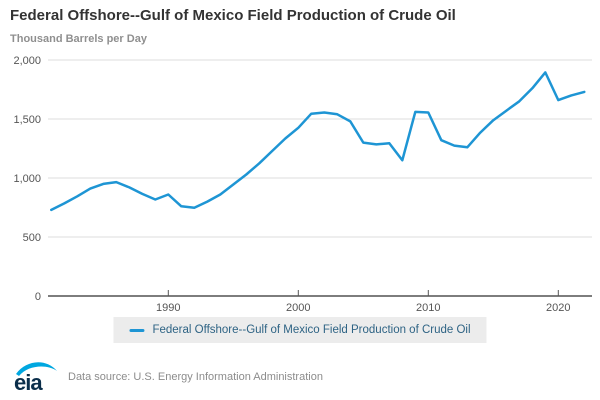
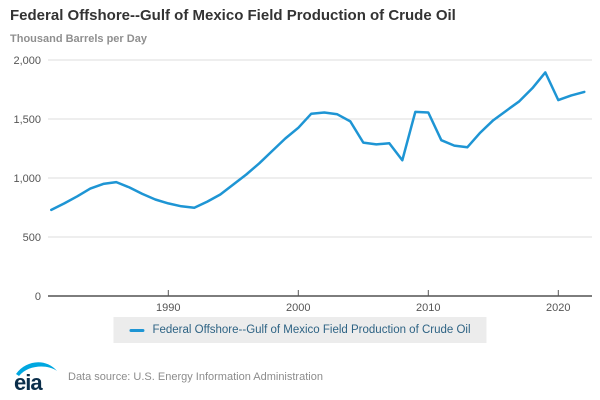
1990: 860 -> 780
